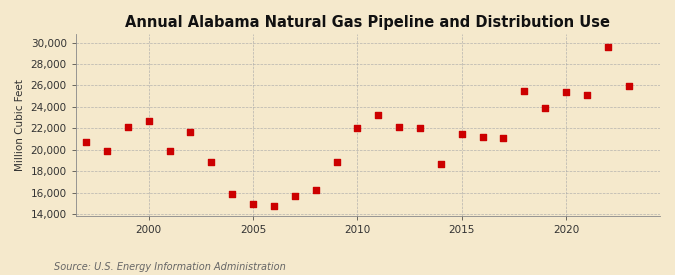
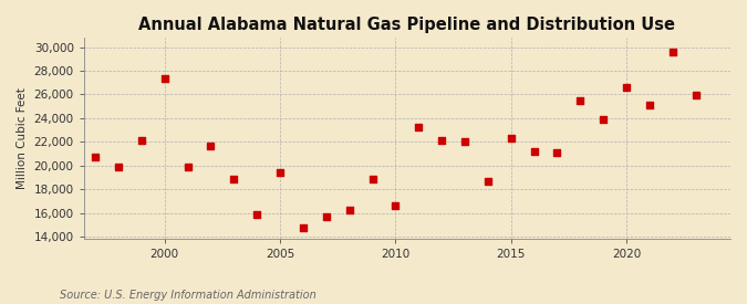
2000: 22,700 -> 27,300
2005: 14,900 -> 19,400
2010: 22,000 -> 16,600
2015: 21,500 -> 22,300
2020: 25,400 -> 26,600
